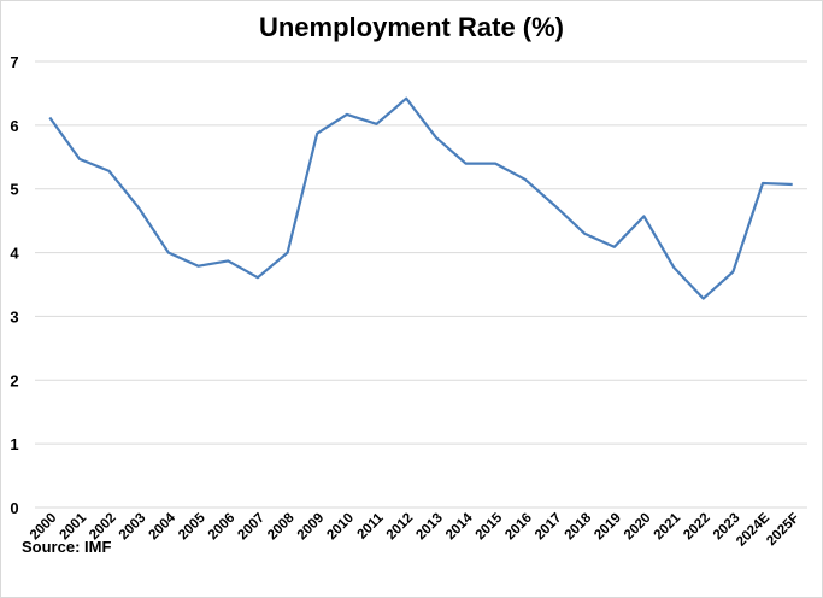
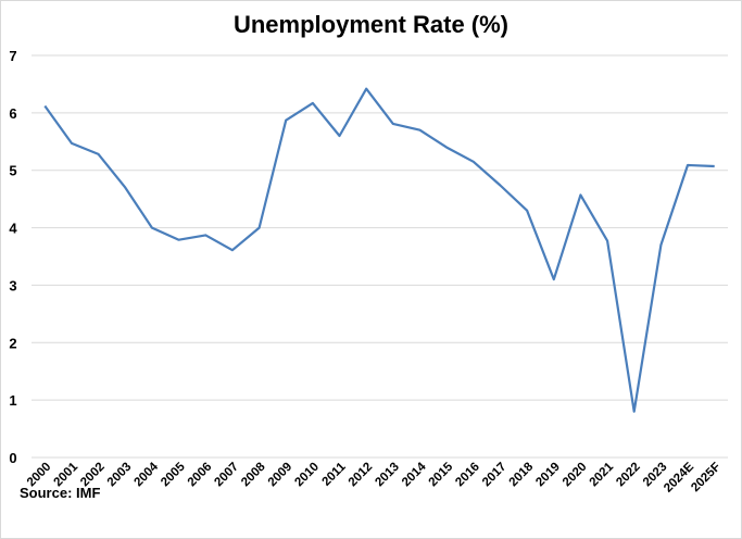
2011: 6.0 -> 5.6
2014: 5.4 -> 5.7
2019: 4.1 -> 3.1
2022: 3.3 -> 0.8
